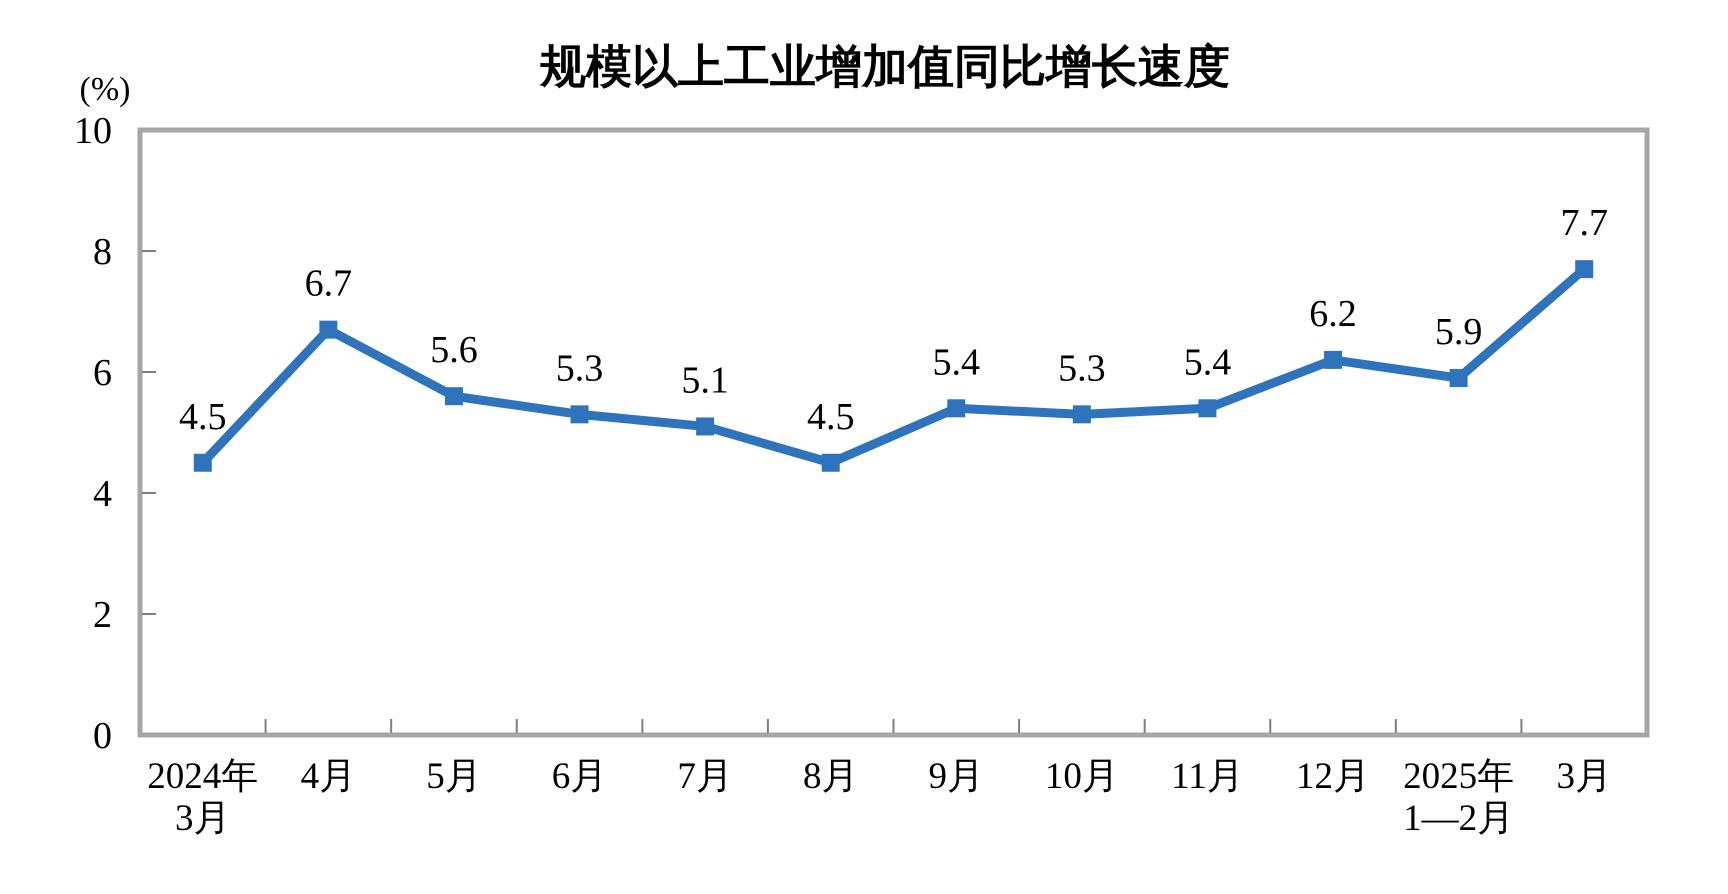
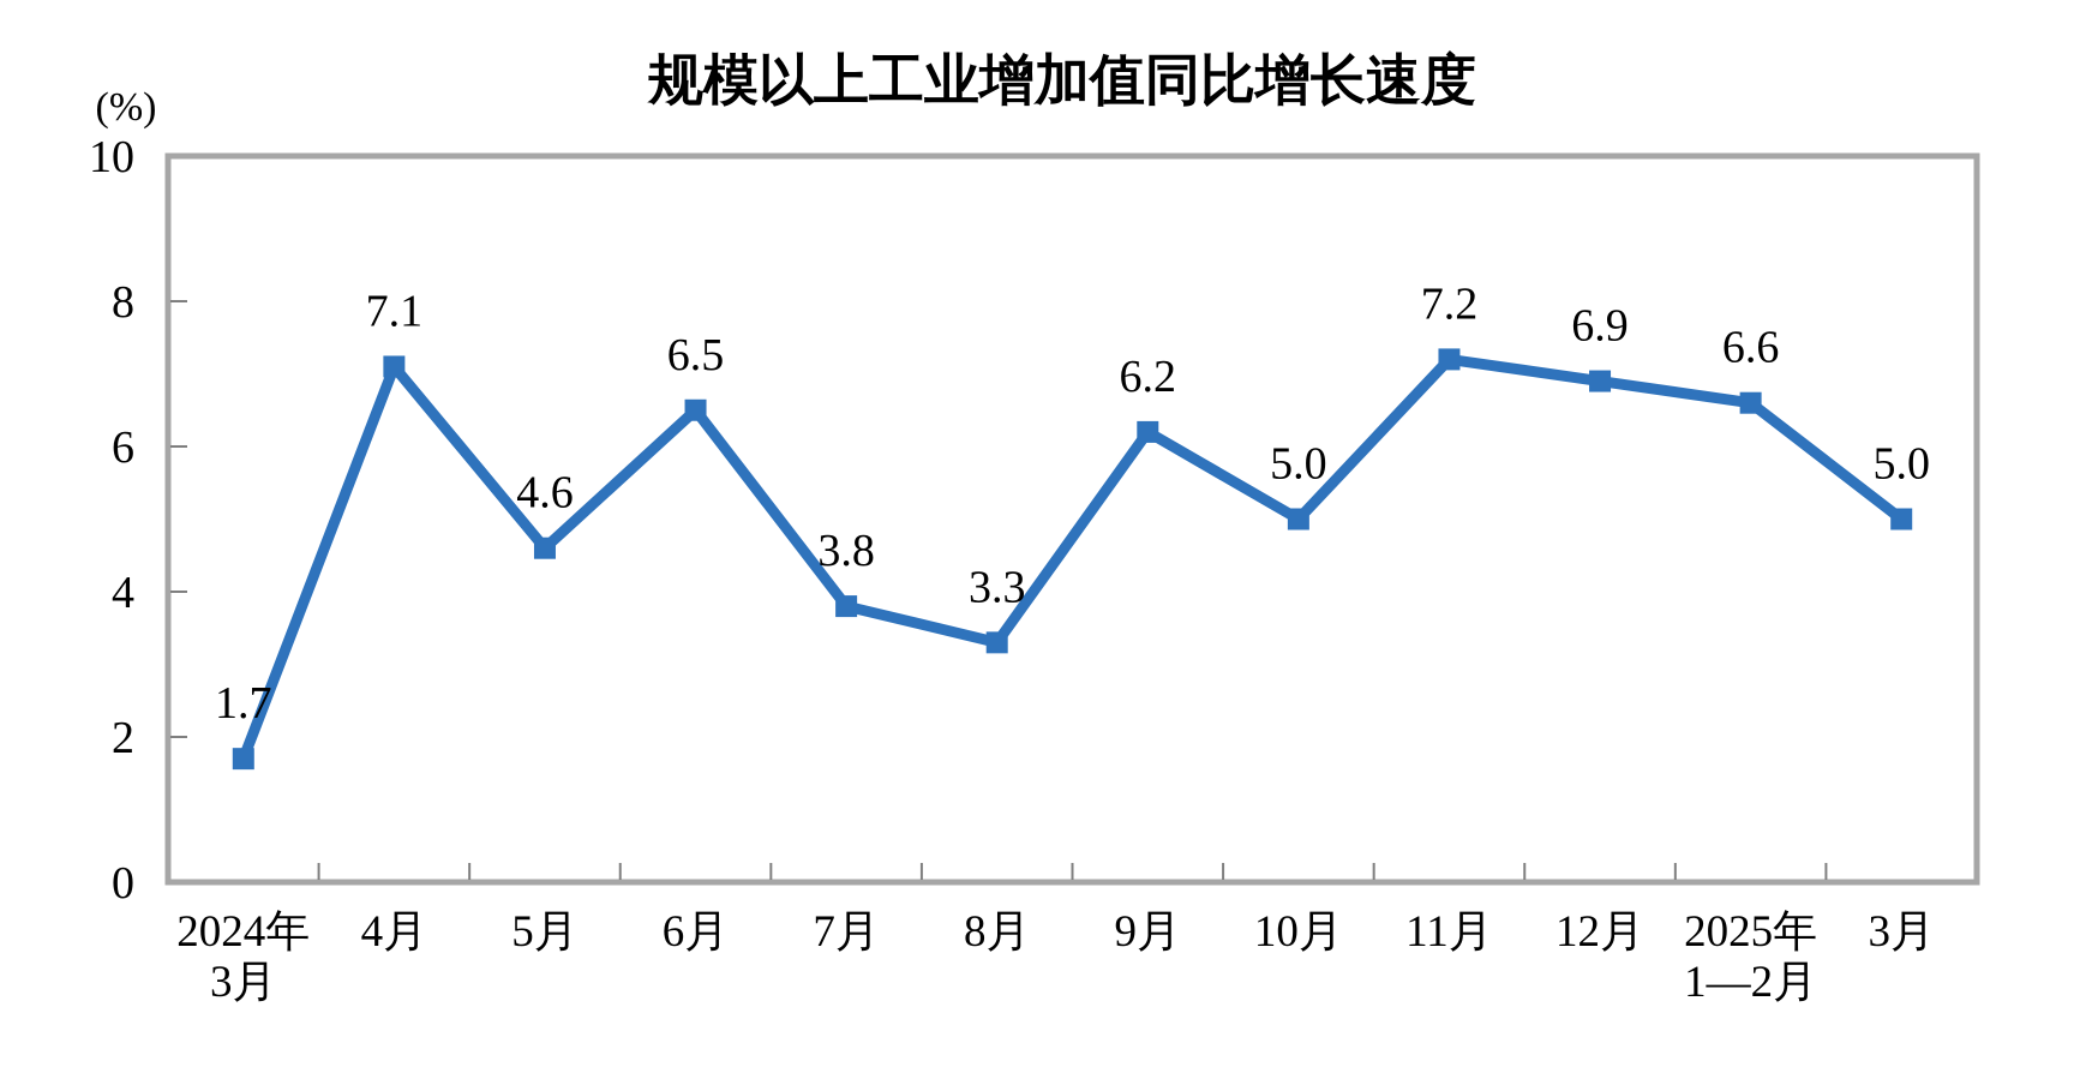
2024年 3月: 4.5 -> 1.7
4月: 6.7 -> 7.1
5月: 5.6 -> 4.6
6月: 5.3 -> 6.5
7月: 5.1 -> 3.8
8月: 4.5 -> 3.3
9月: 5.4 -> 6.2
10月: 5.3 -> 5.0
11月: 5.4 -> 7.2
12月: 6.2 -> 6.9
2025年 1—2月: 5.9 -> 6.6
3月: 7.7 -> 5.0
